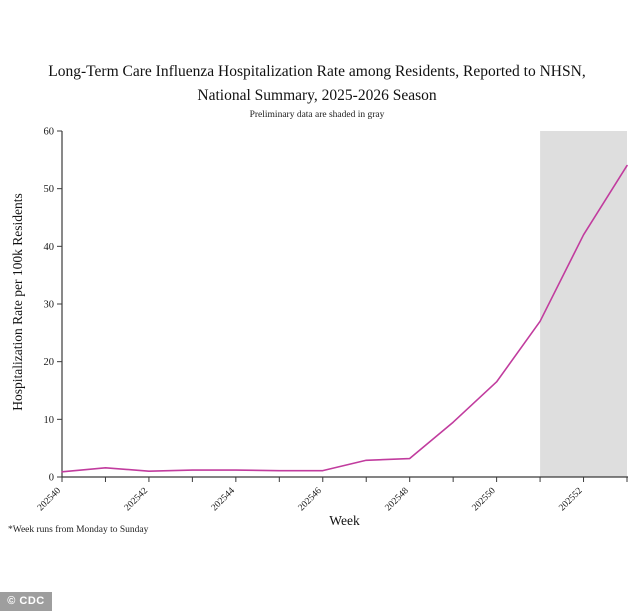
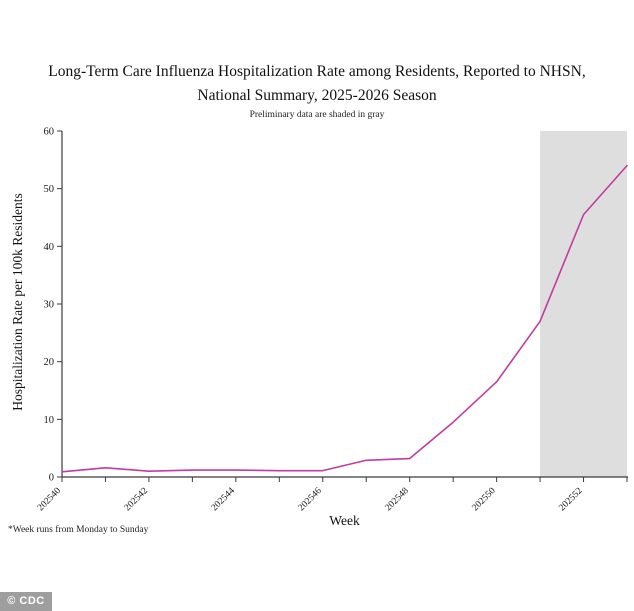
202552: 42 -> 46
